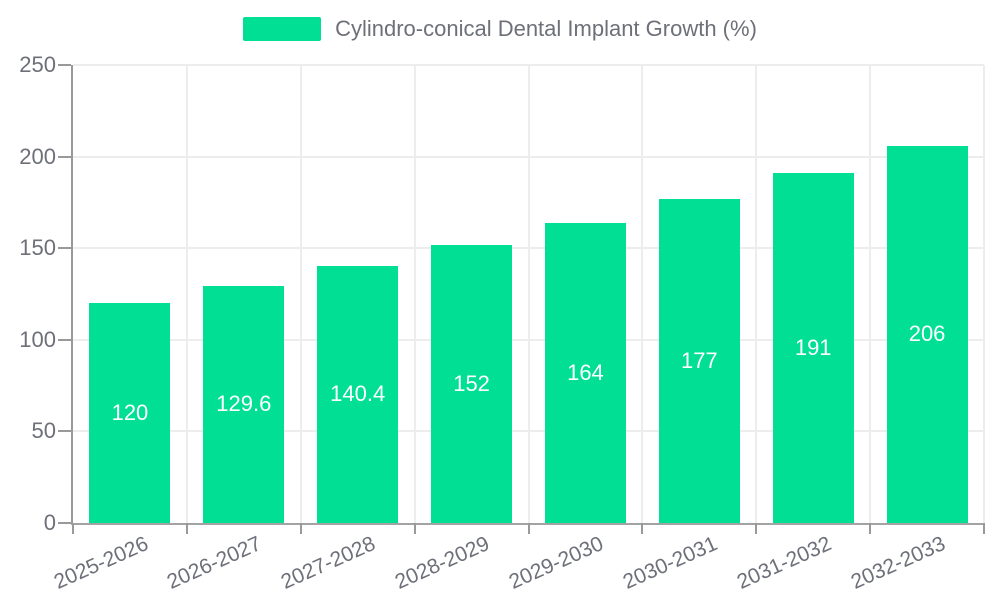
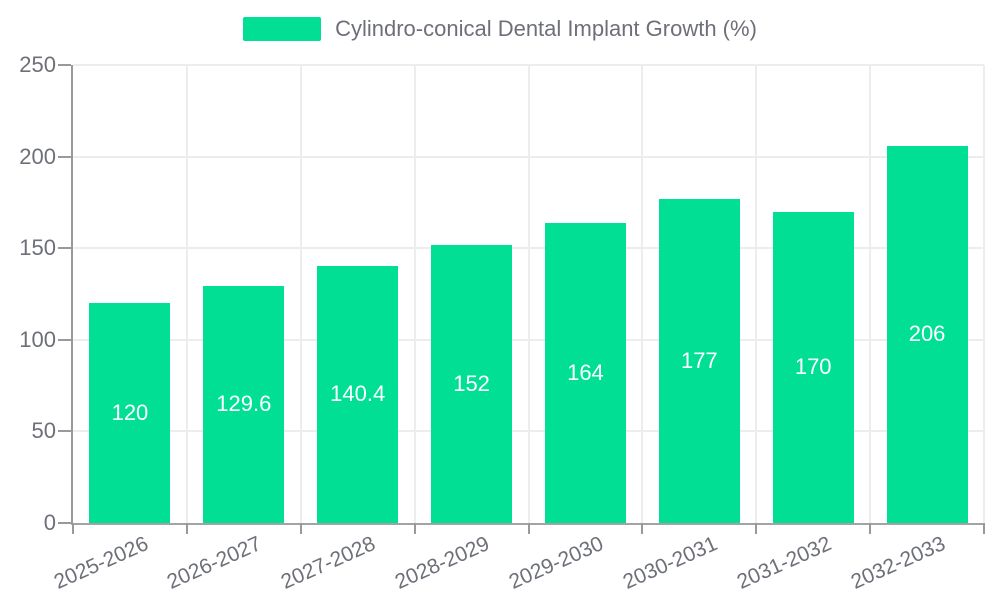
2031-2032: 191 -> 170
